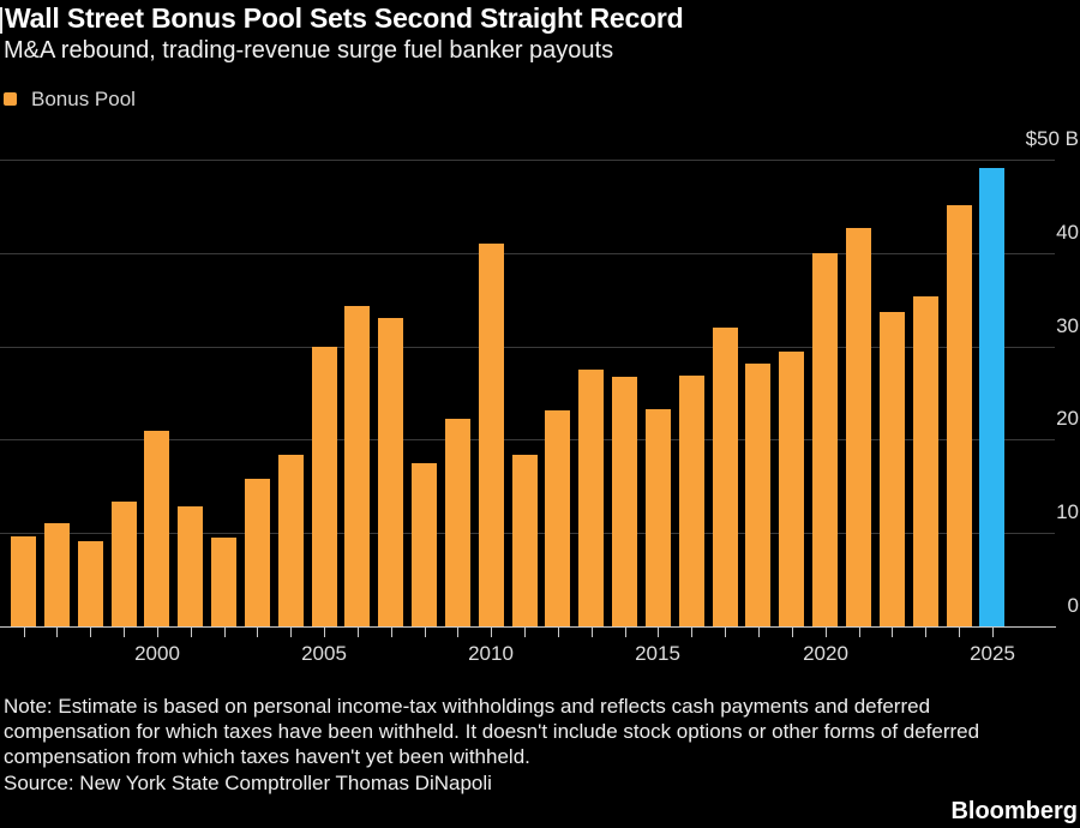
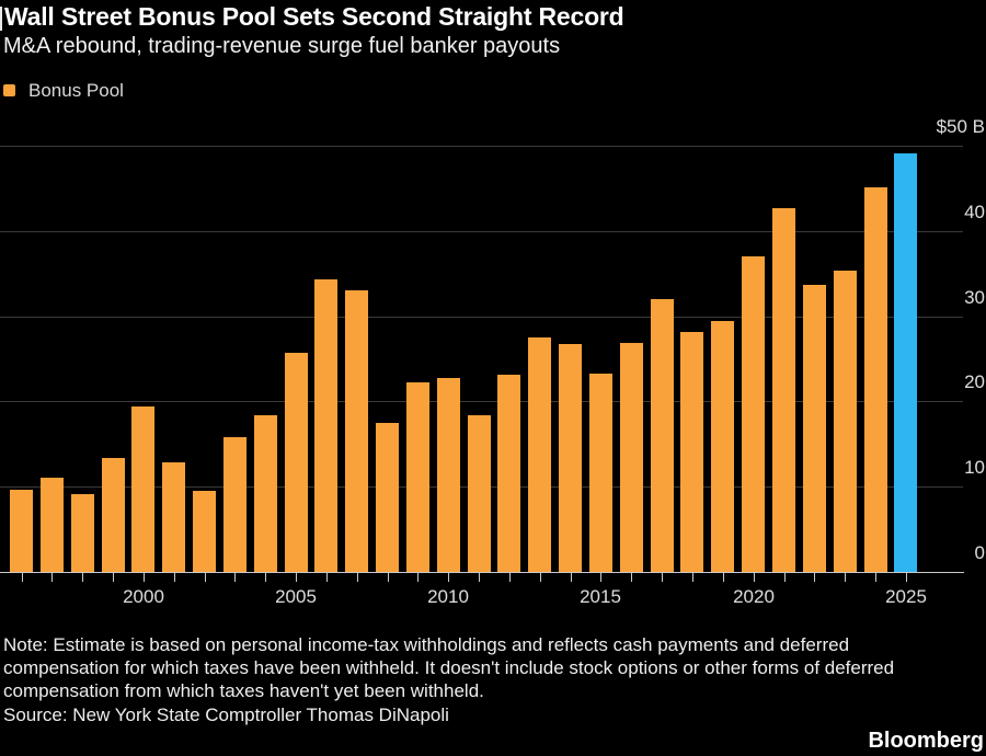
2000: $21B -> $19B
2005: $30B -> $26B
2010: $41B -> $23B
2020: $40B -> $37B
